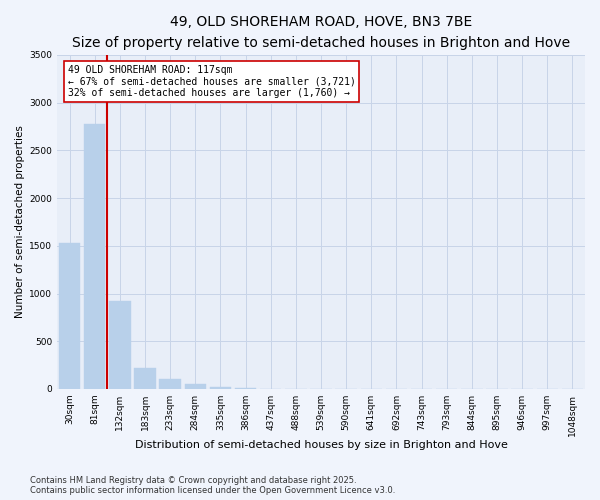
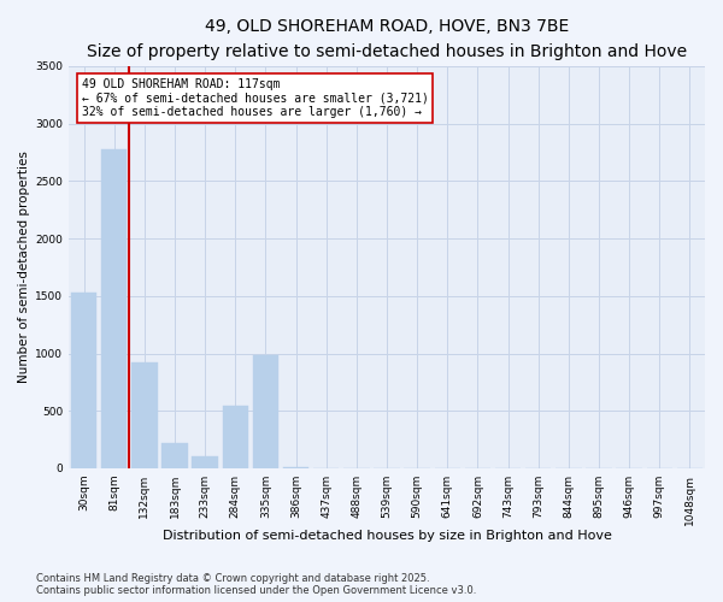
284sqm: 60 -> 540
335sqm: 20 -> 980
